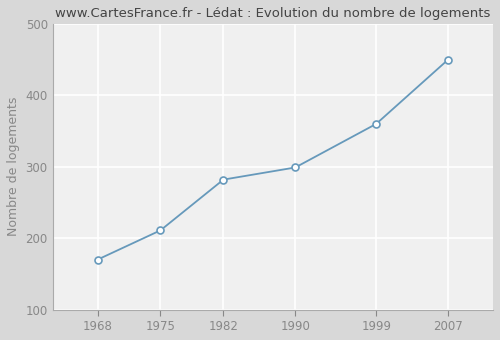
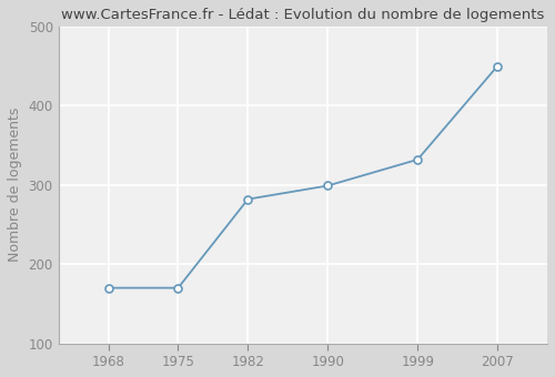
1975: 211 -> 170
1999: 360 -> 332
